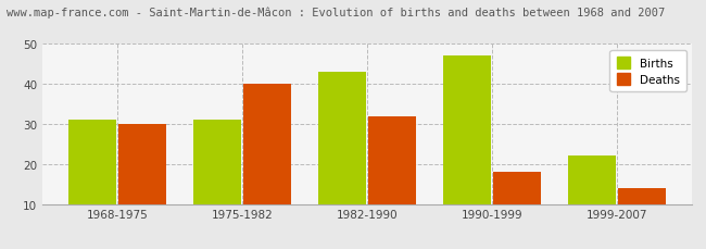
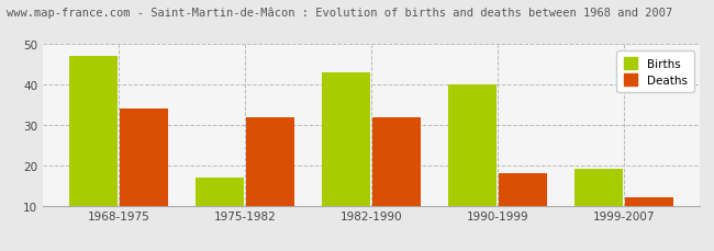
Births/1968-1975: 31 -> 47
Deaths/1968-1975: 30 -> 34
Births/1975-1982: 31 -> 17
Deaths/1975-1982: 40 -> 32
Births/1990-1999: 47 -> 40
Births/1999-2007: 22 -> 19
Deaths/1999-2007: 14 -> 12
